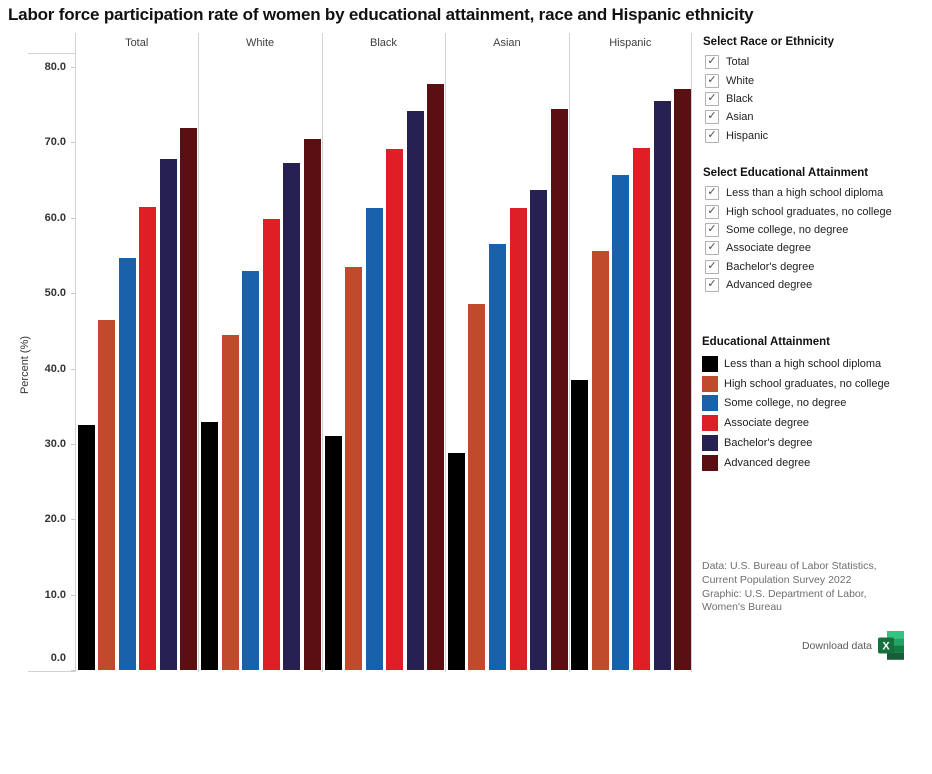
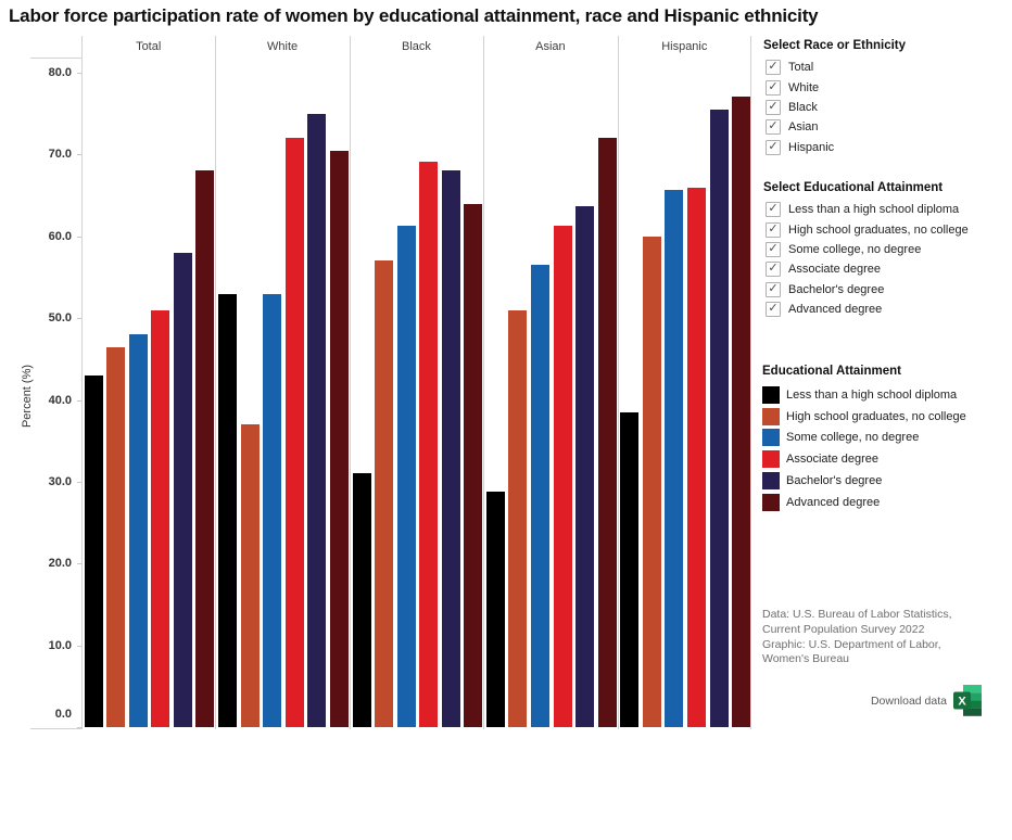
Less than a high school diploma/Total: 32 -> 43
Some college, no degree/Total: 55 -> 48
Associate degree/Total: 61 -> 51
Bachelor's degree/Total: 68 -> 58
Advanced degree/Total: 72 -> 68
Less than a high school diploma/White: 33 -> 53
High school graduates, no college/White: 44 -> 37
Associate degree/White: 60 -> 72
Bachelor's degree/White: 67 -> 75
High school graduates, no college/Black: 54 -> 57
Bachelor's degree/Black: 74 -> 68
Advanced degree/Black: 78 -> 64
High school graduates, no college/Asian: 48 -> 51
Advanced degree/Asian: 74 -> 72
High school graduates, no college/Hispanic: 56 -> 60
Associate degree/Hispanic: 69 -> 66
